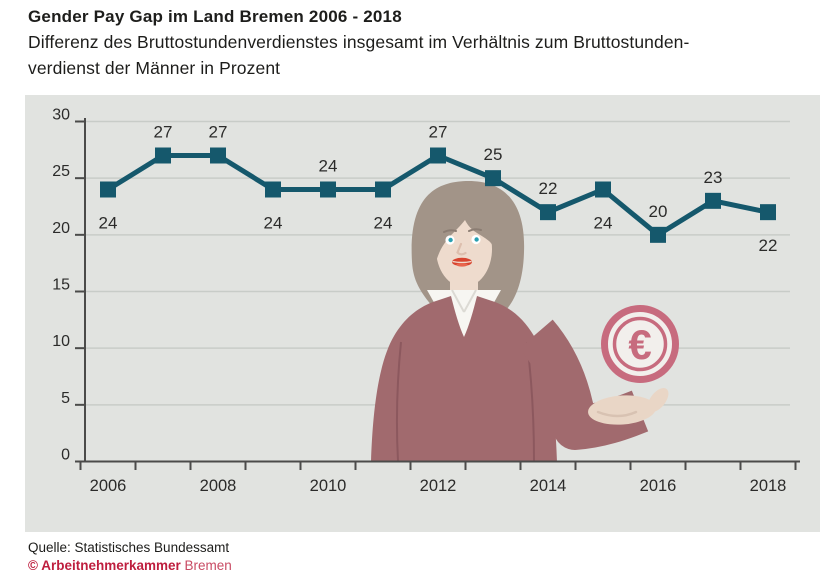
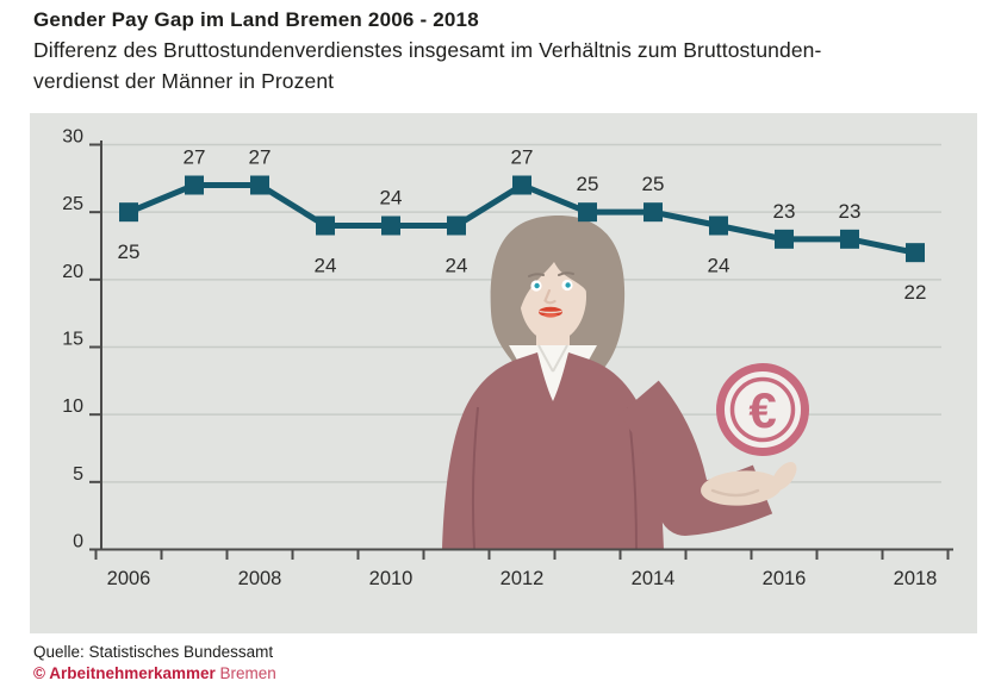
2006: 24 -> 25
2014: 22 -> 25
2016: 20 -> 23
